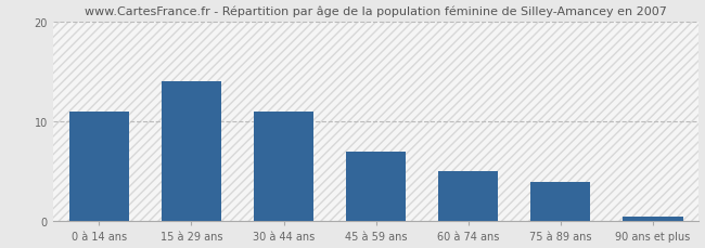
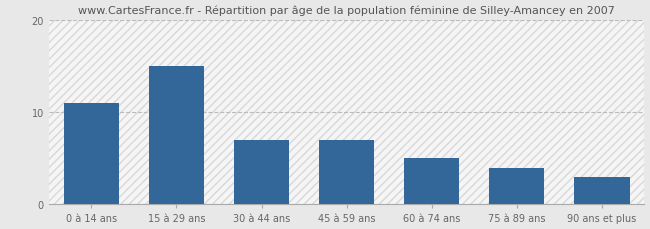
15 à 29 ans: 14.0 -> 15.0
30 à 44 ans: 11.0 -> 7.0
90 ans et plus: 0.5 -> 3.0
